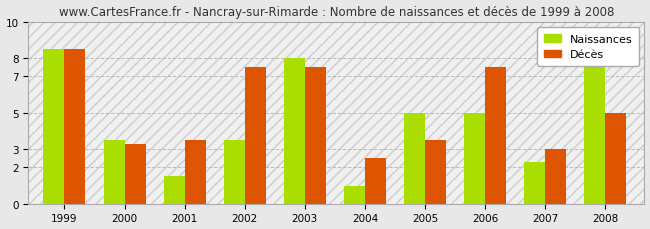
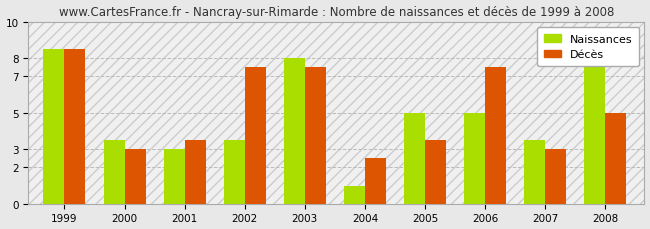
Décès/2000: 3.3 -> 3.0
Naissances/2001: 1.5 -> 3.0
Naissances/2007: 2.3 -> 3.5
